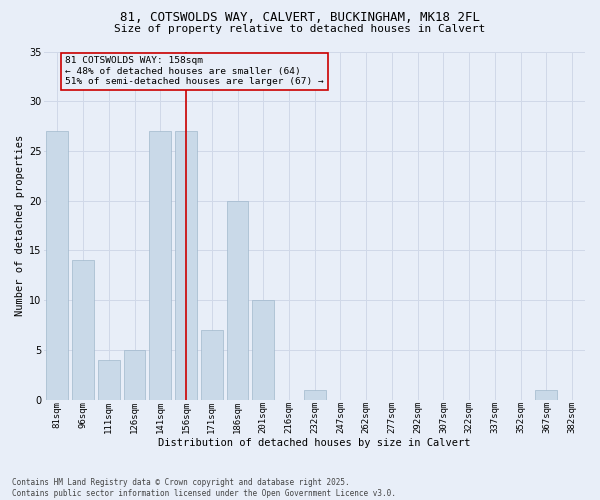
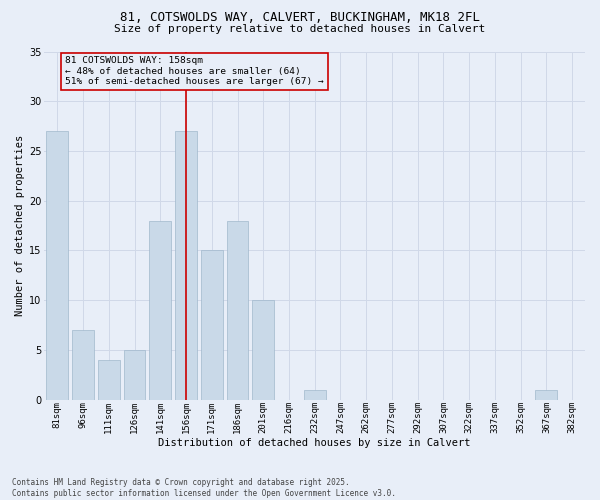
96sqm: 14 -> 7
141sqm: 27 -> 18
171sqm: 7 -> 15
186sqm: 20 -> 18
